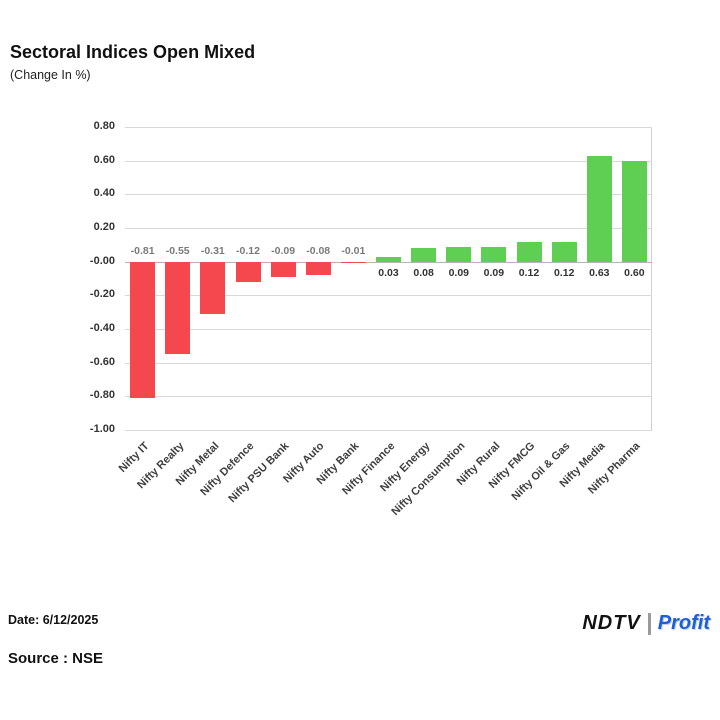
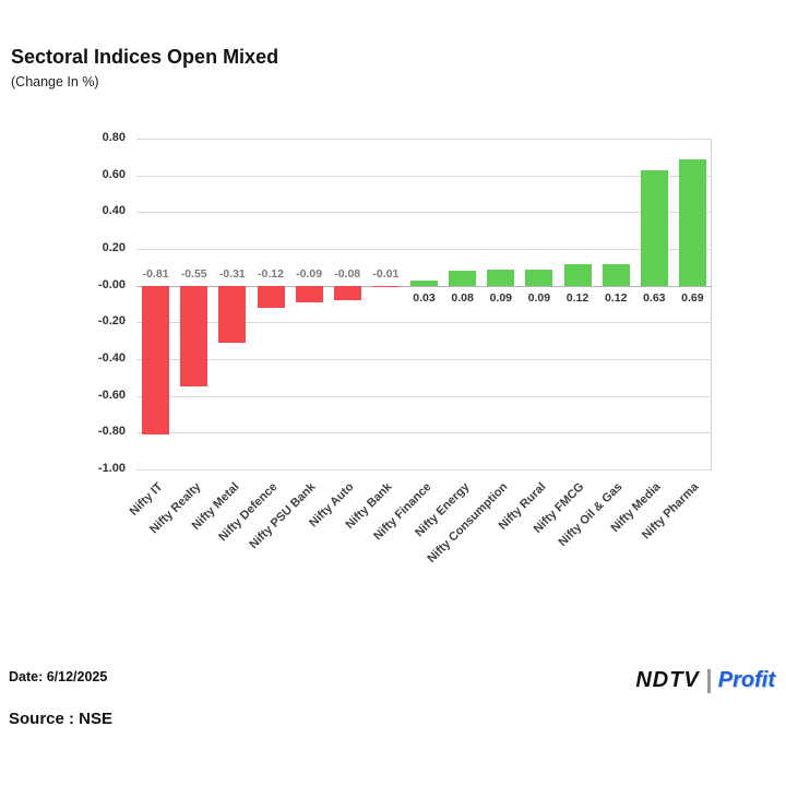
Nifty Pharma: 0.60 -> 0.69
